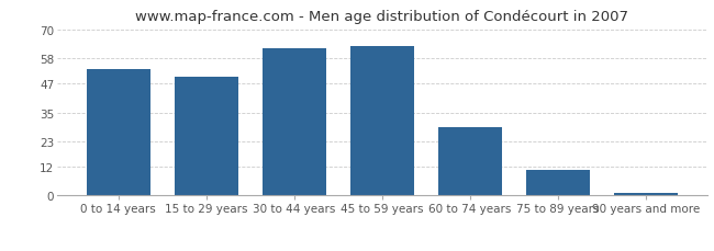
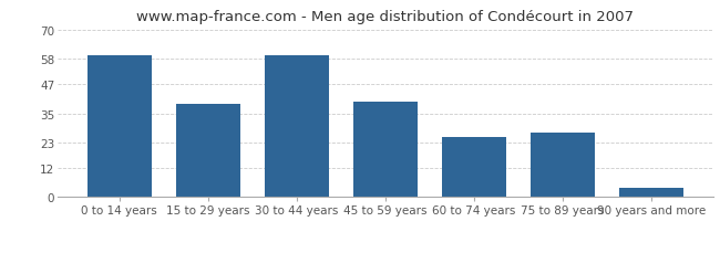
0 to 14 years: 53 -> 59
15 to 29 years: 50 -> 39
30 to 44 years: 62 -> 59
45 to 59 years: 63 -> 40
60 to 74 years: 29 -> 25
75 to 89 years: 11 -> 27
90 years and more: 1 -> 4
